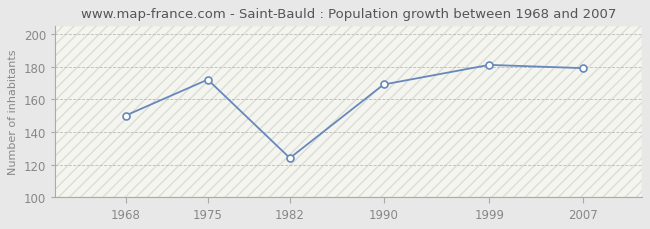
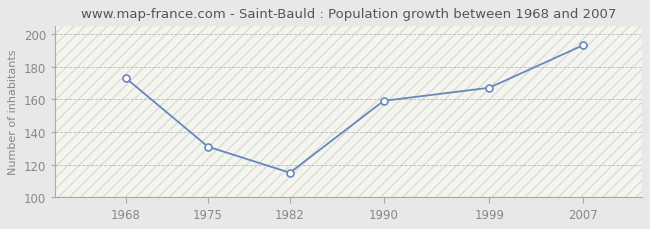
1968: 150 -> 173
1975: 172 -> 131
1982: 124 -> 115
1990: 169 -> 159
1999: 181 -> 167
2007: 179 -> 193
